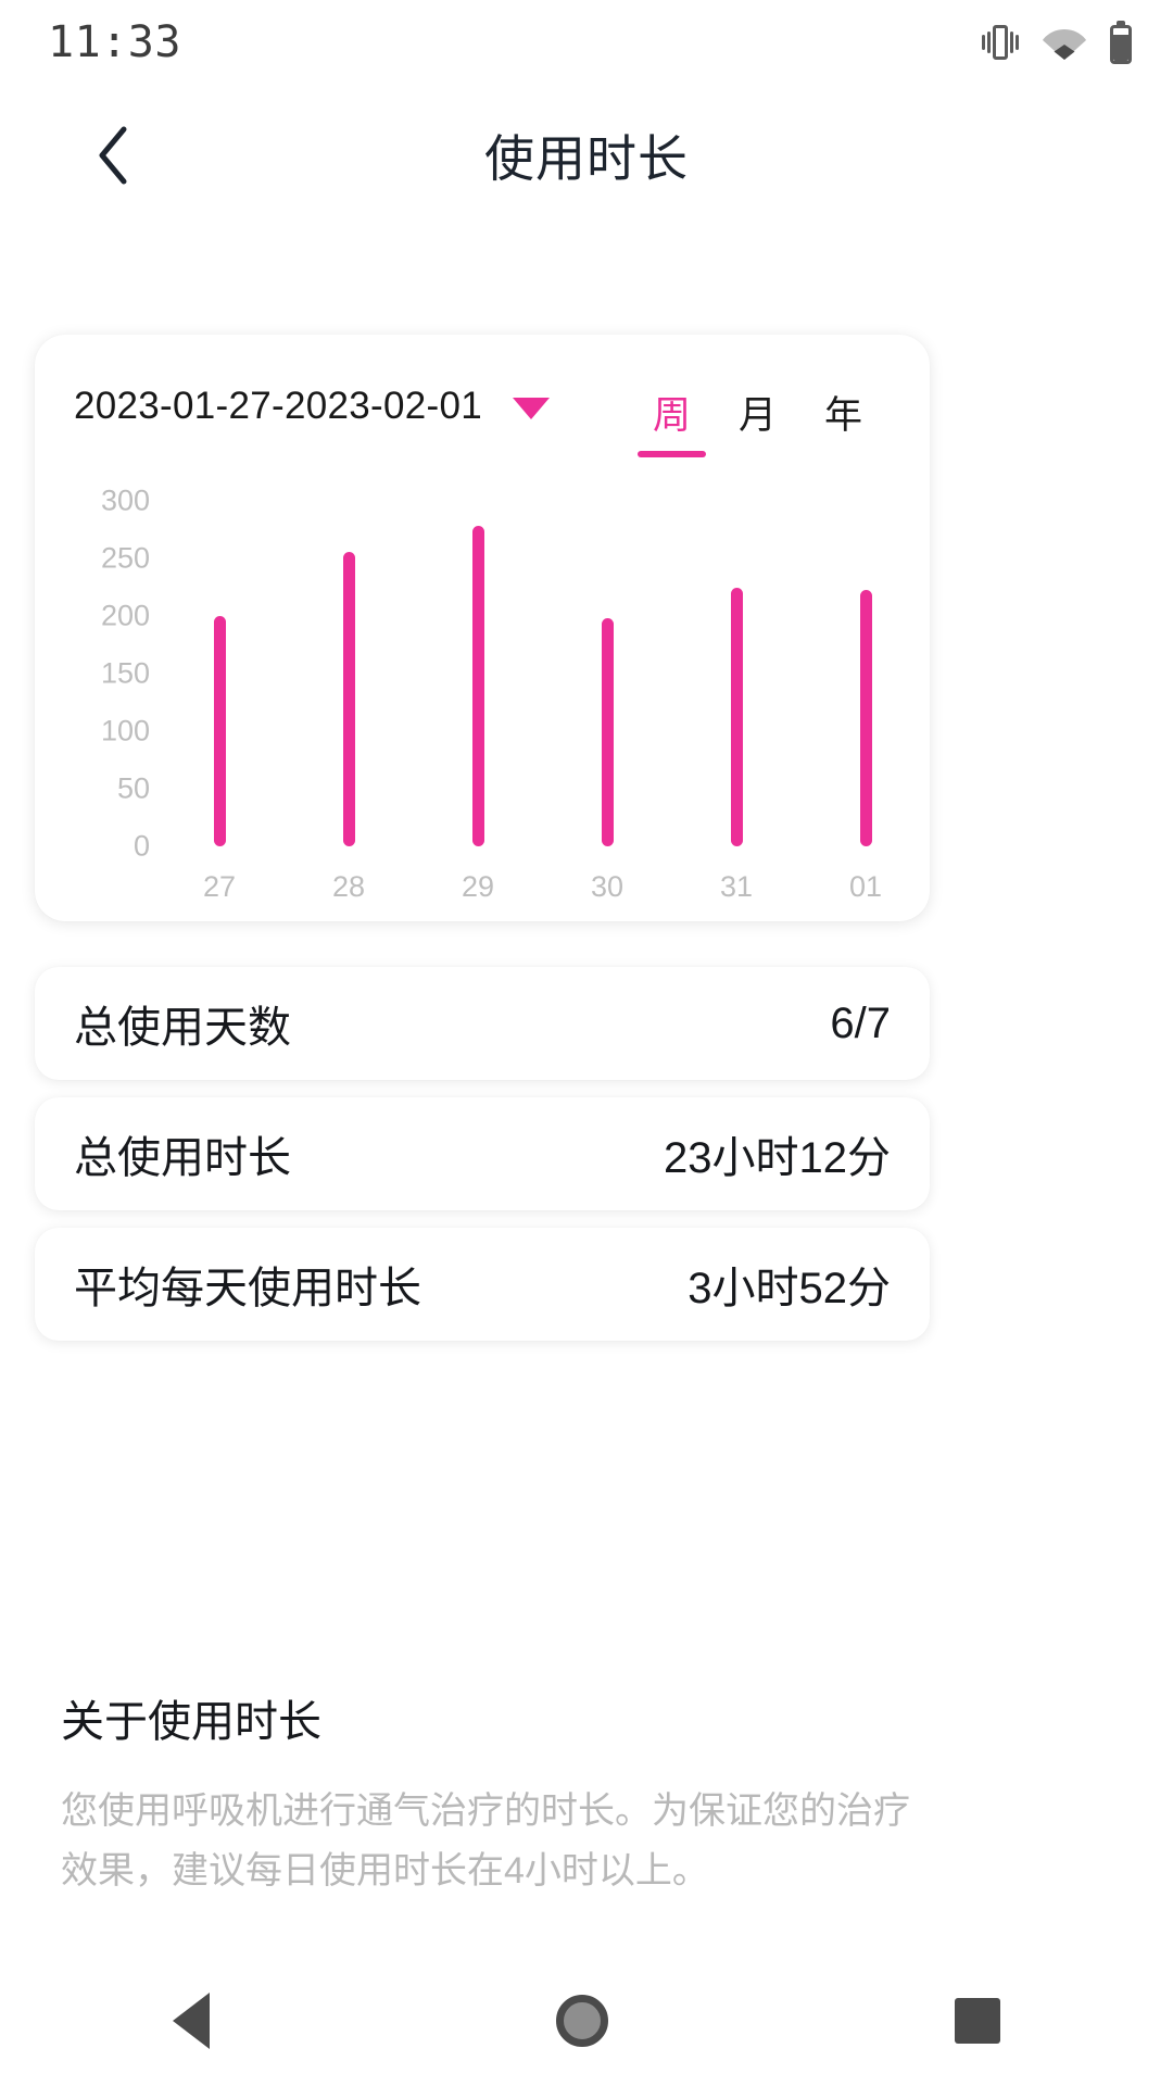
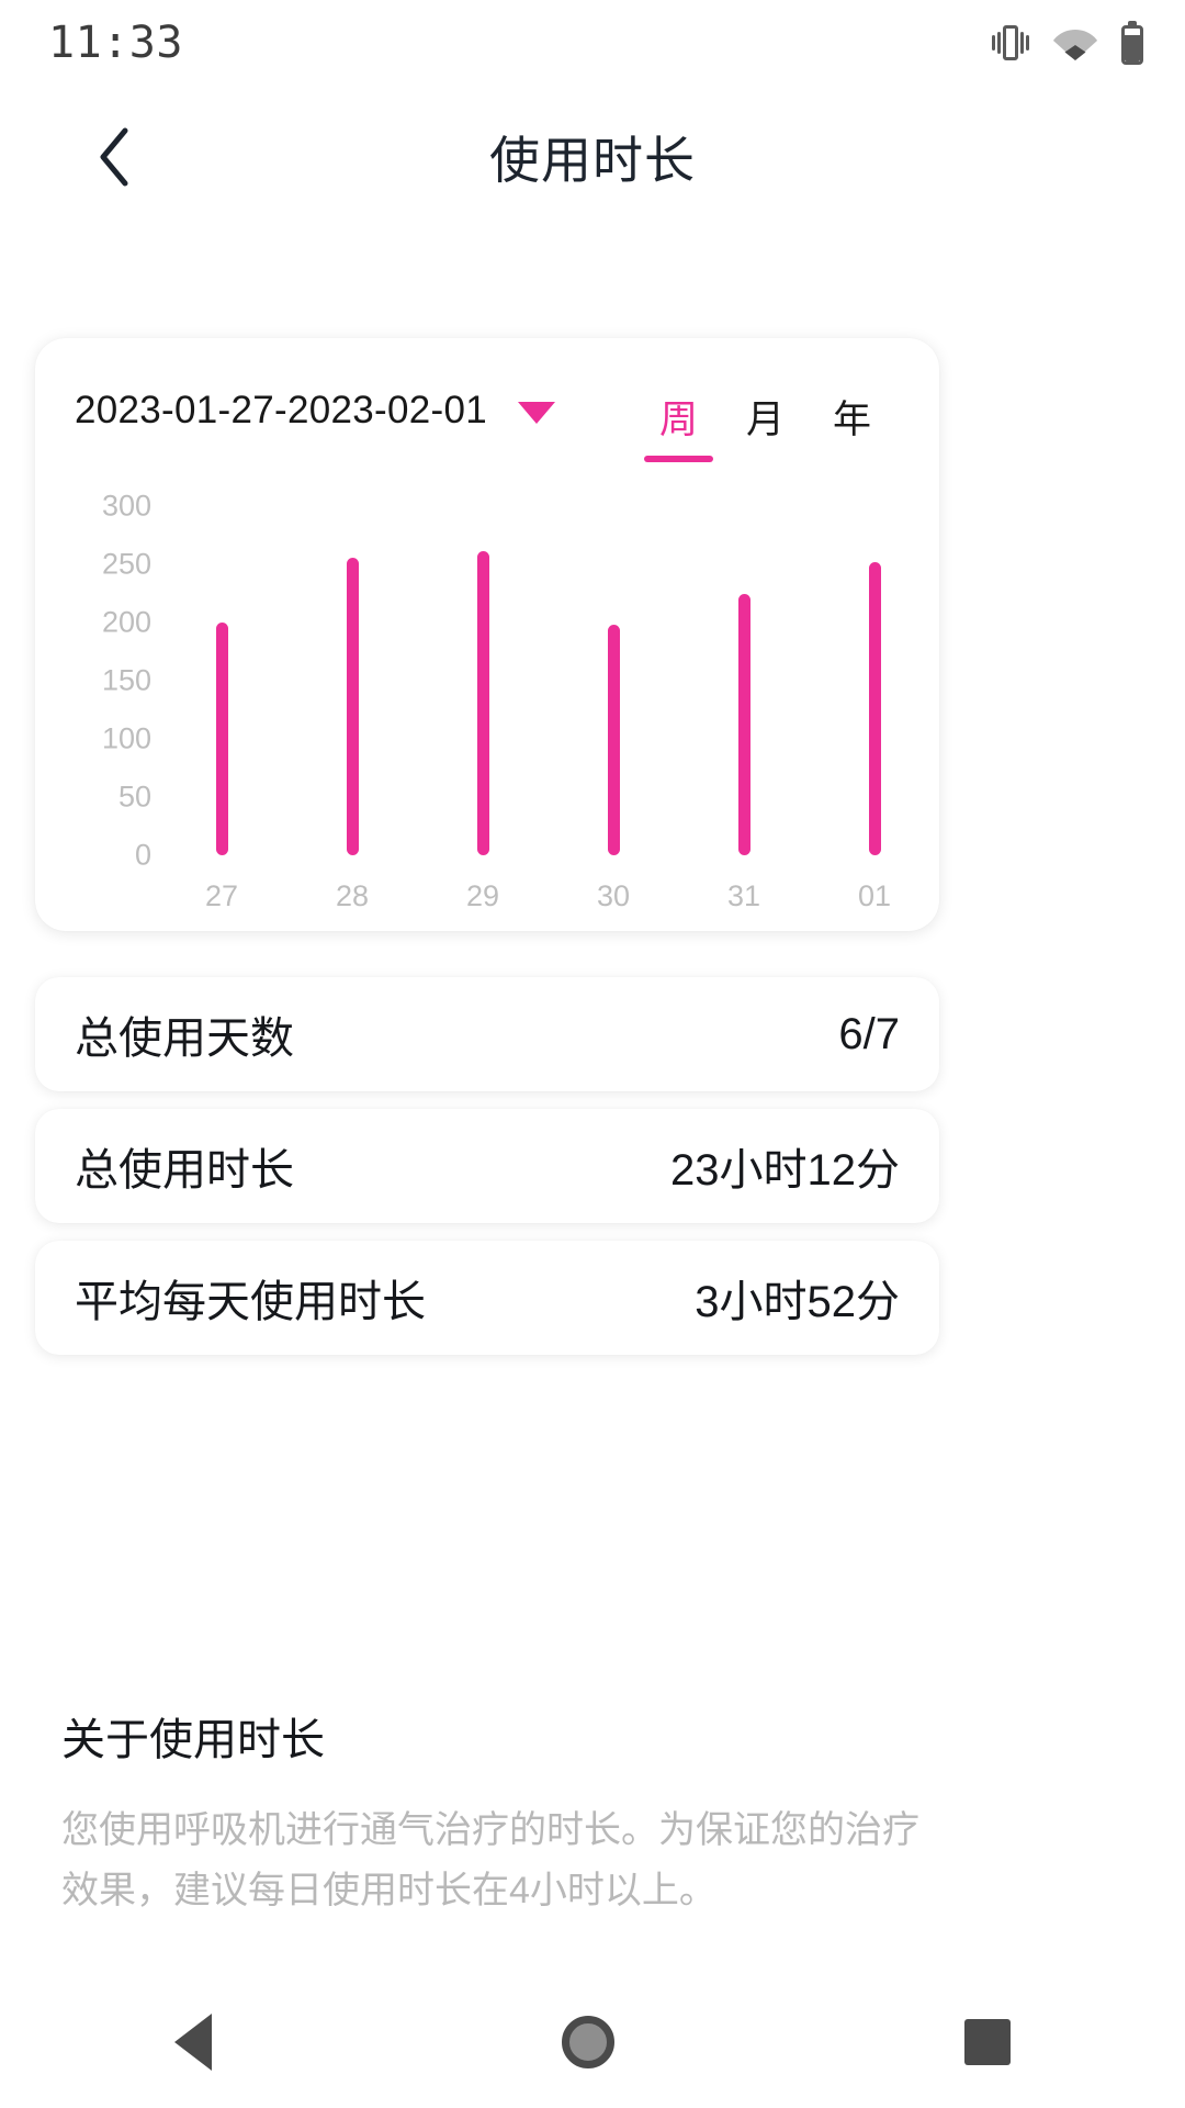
29: 278 -> 261
01: 223 -> 252
